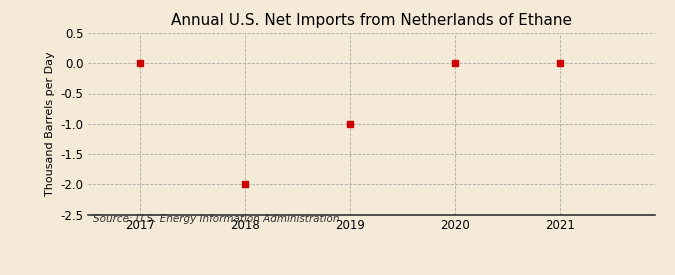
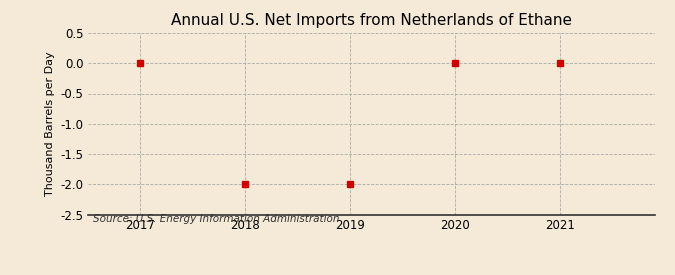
2019: -1 -> -2
